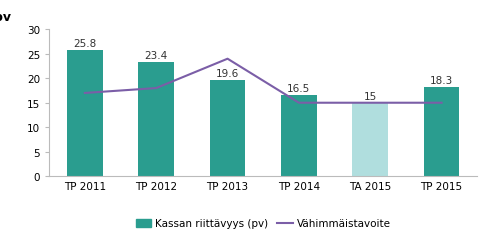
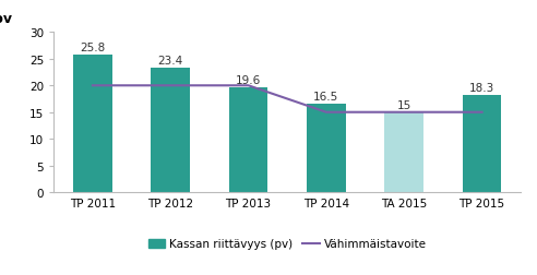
Vähimmäistavoite/TP 2011: 17 -> 20
Vähimmäistavoite/TP 2012: 18 -> 20
Vähimmäistavoite/TP 2013: 24 -> 20
